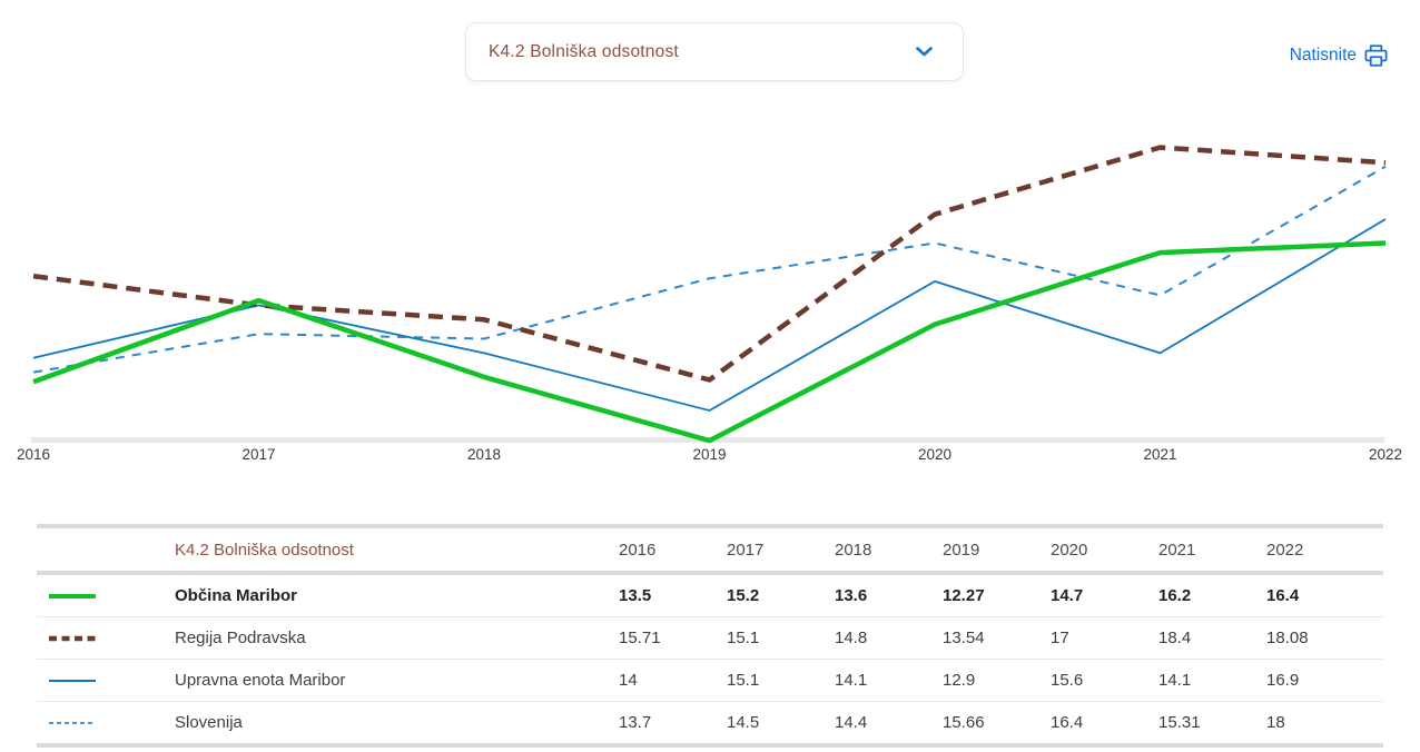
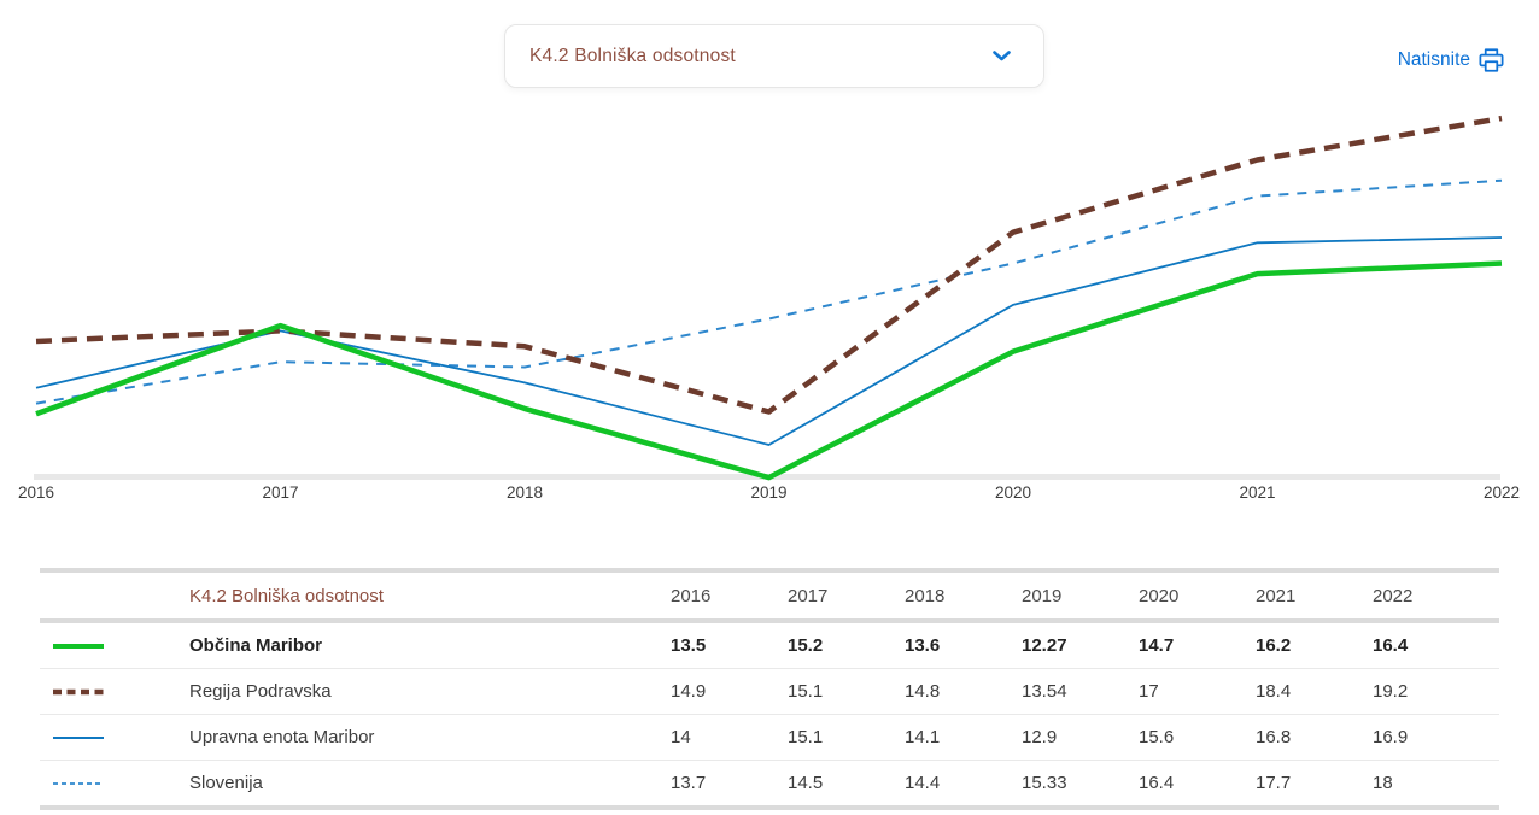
Regija Podravska/2016: 15.71 -> 14.9
Slovenija/2019: 15.66 -> 15.33
Upravna enota Maribor/2021: 14.1 -> 16.8
Slovenija/2021: 15.31 -> 17.7
Regija Podravska/2022: 18.08 -> 19.2
